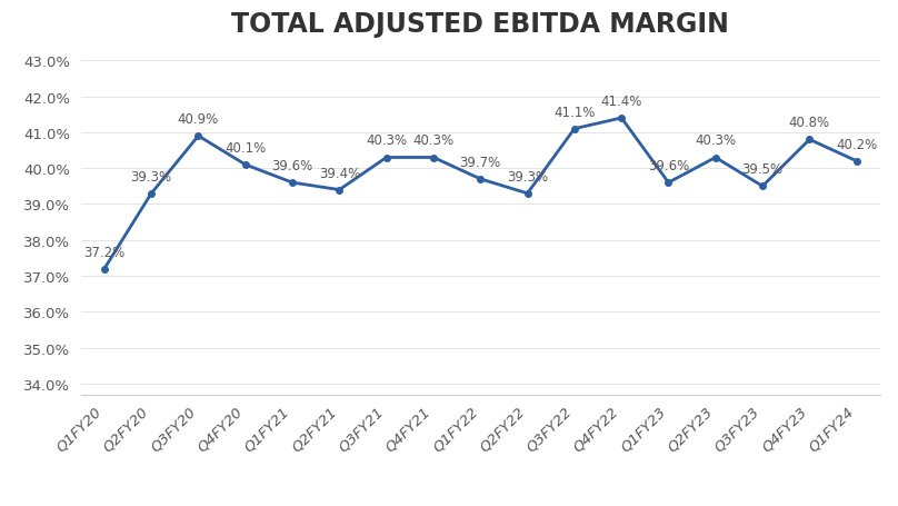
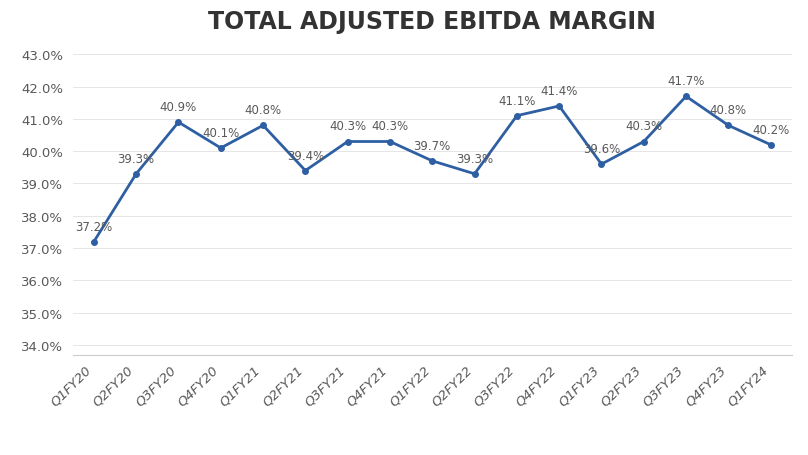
Q1FY21: 39.6% -> 40.8%
Q3FY23: 39.5% -> 41.7%
